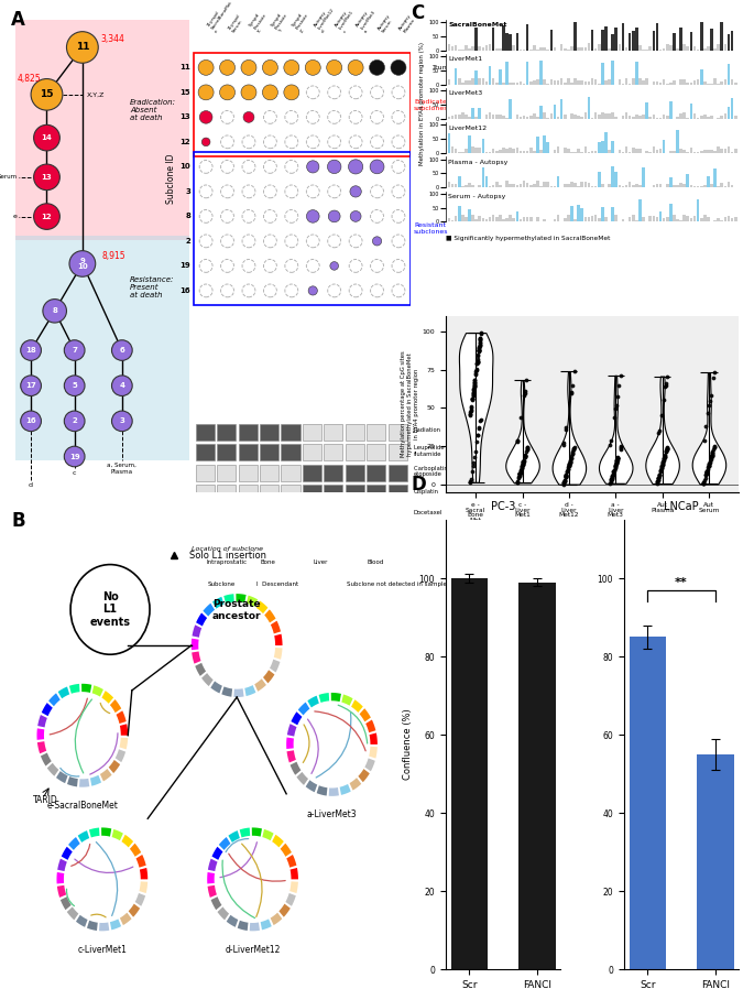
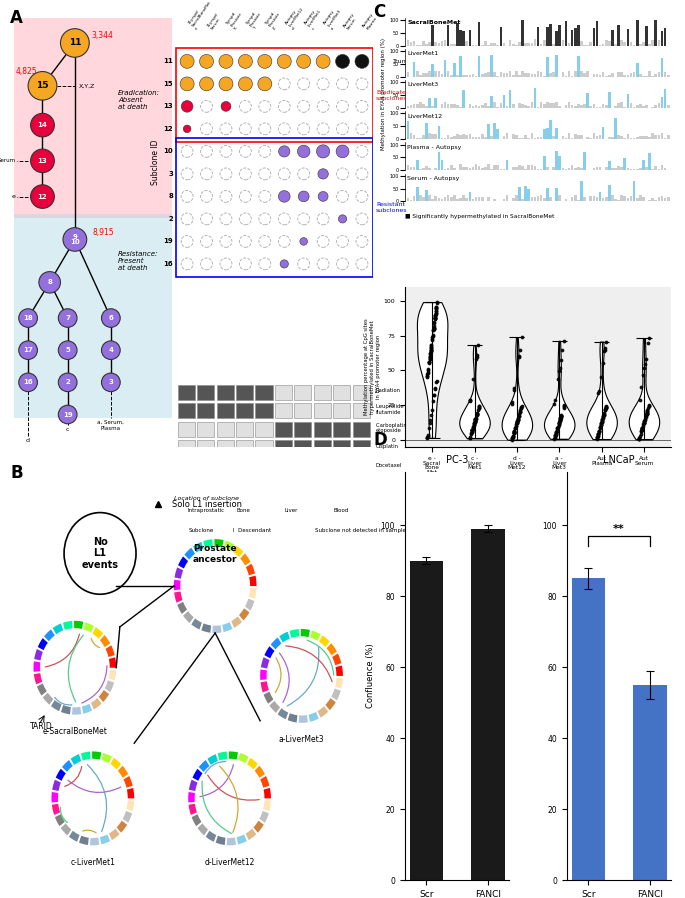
PC-3/Scr: 100 -> 90
